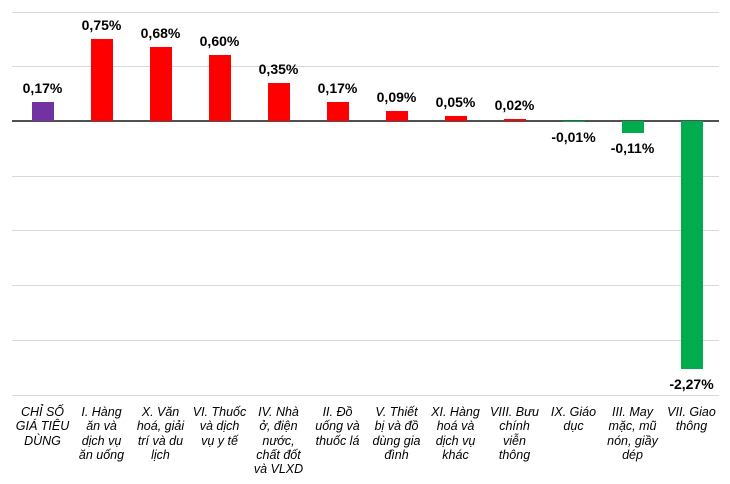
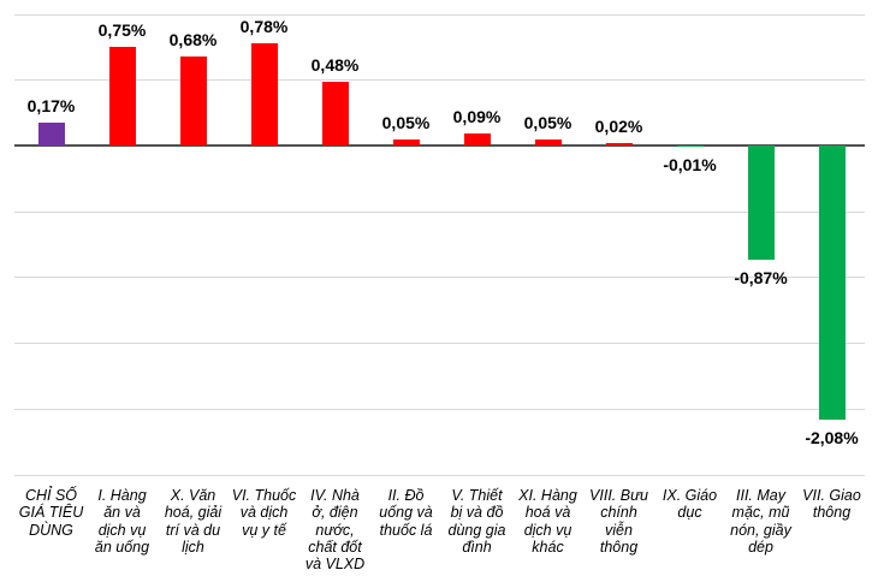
VI. Thuốc và dịch vụ y tế: 0,60% -> 0,78%
IV. Nhà ở, điện nước, chất đốt và VLXD: 0,35% -> 0,48%
II. Đồ uống và thuốc lá: 0,17% -> 0,05%
III. May mặc, mũ nón, giầy dép: -0,11% -> -0,87%
VII. Giao thông: -2,27% -> -2,08%
